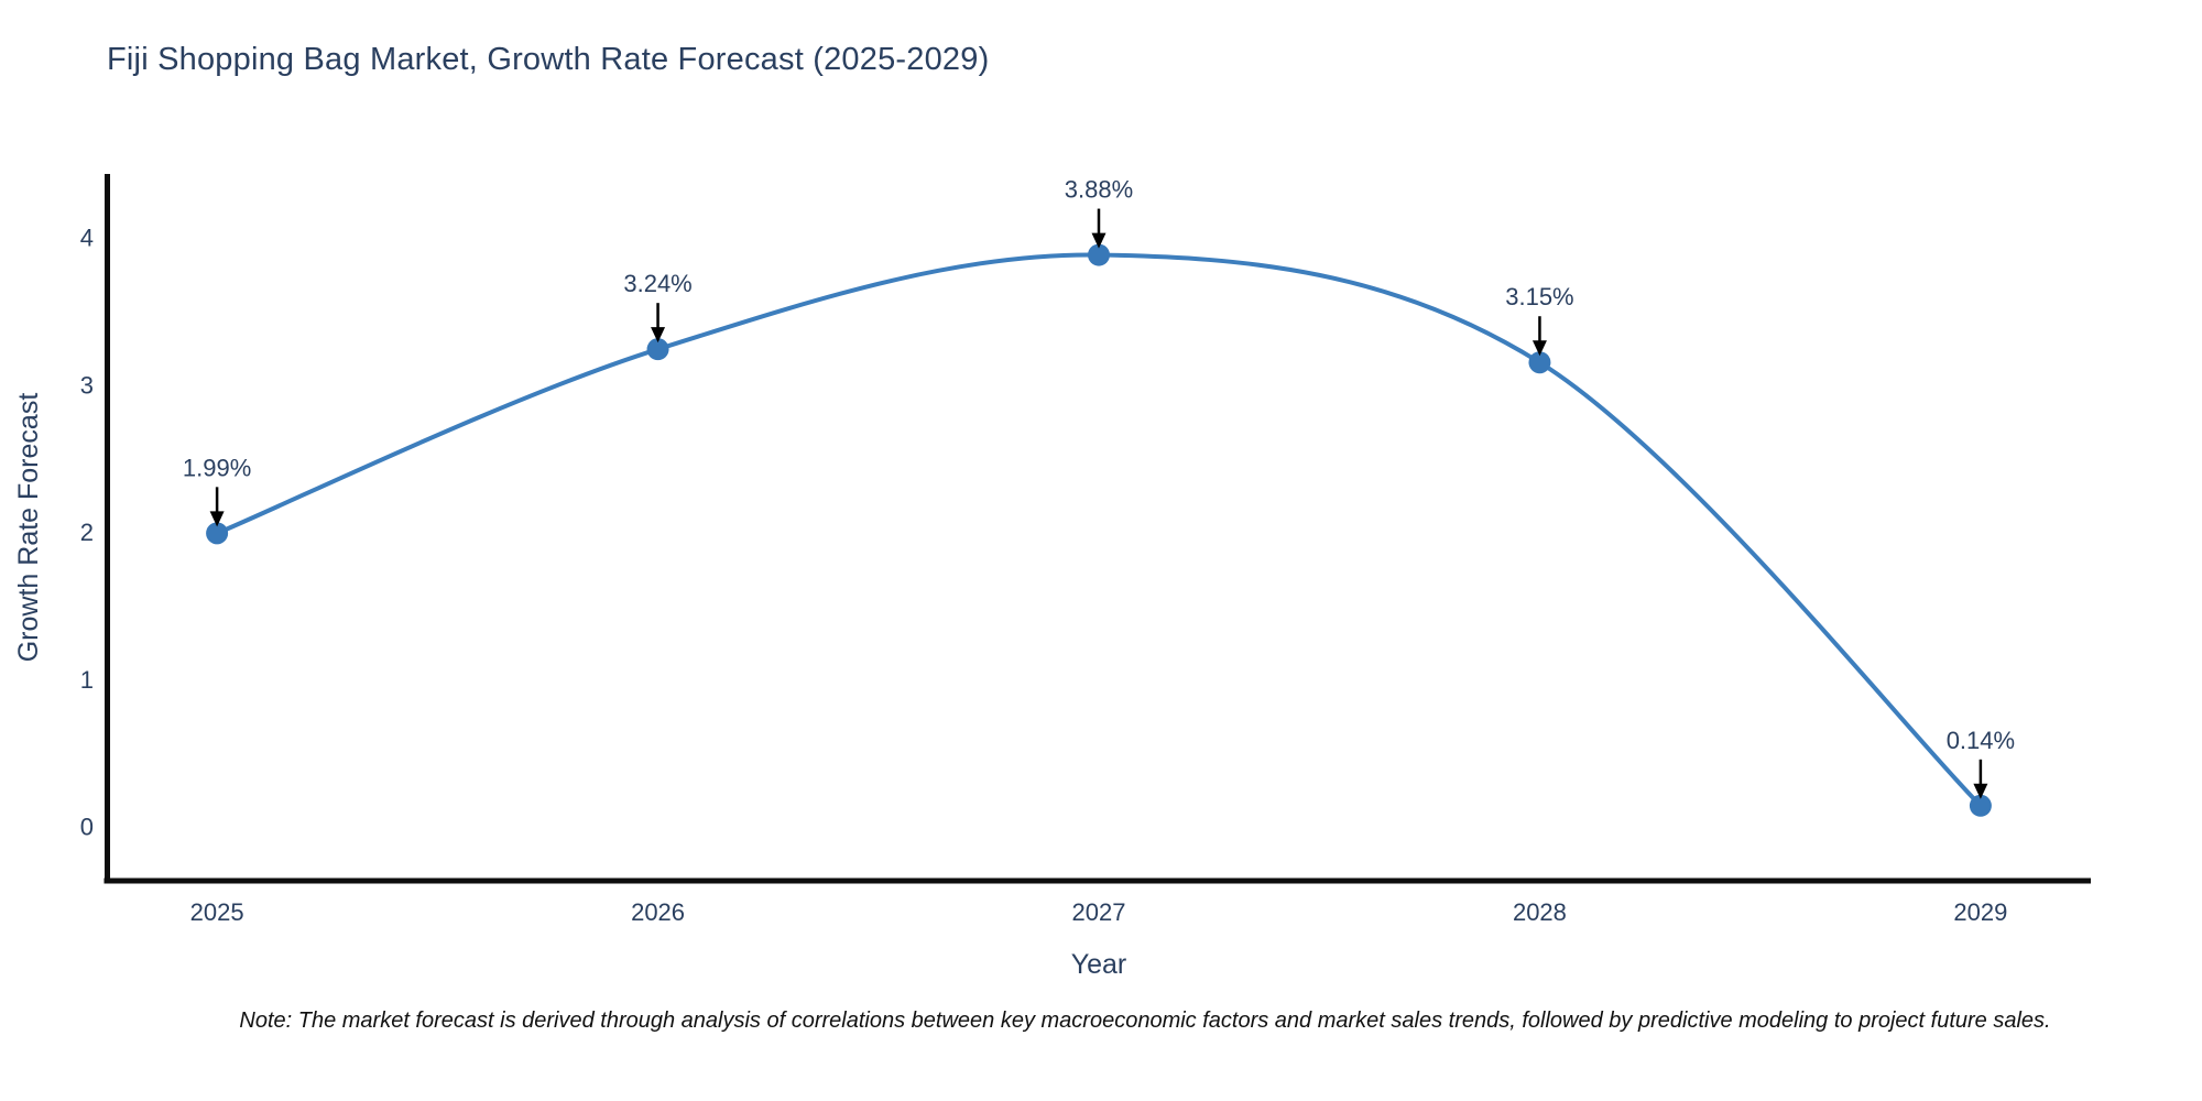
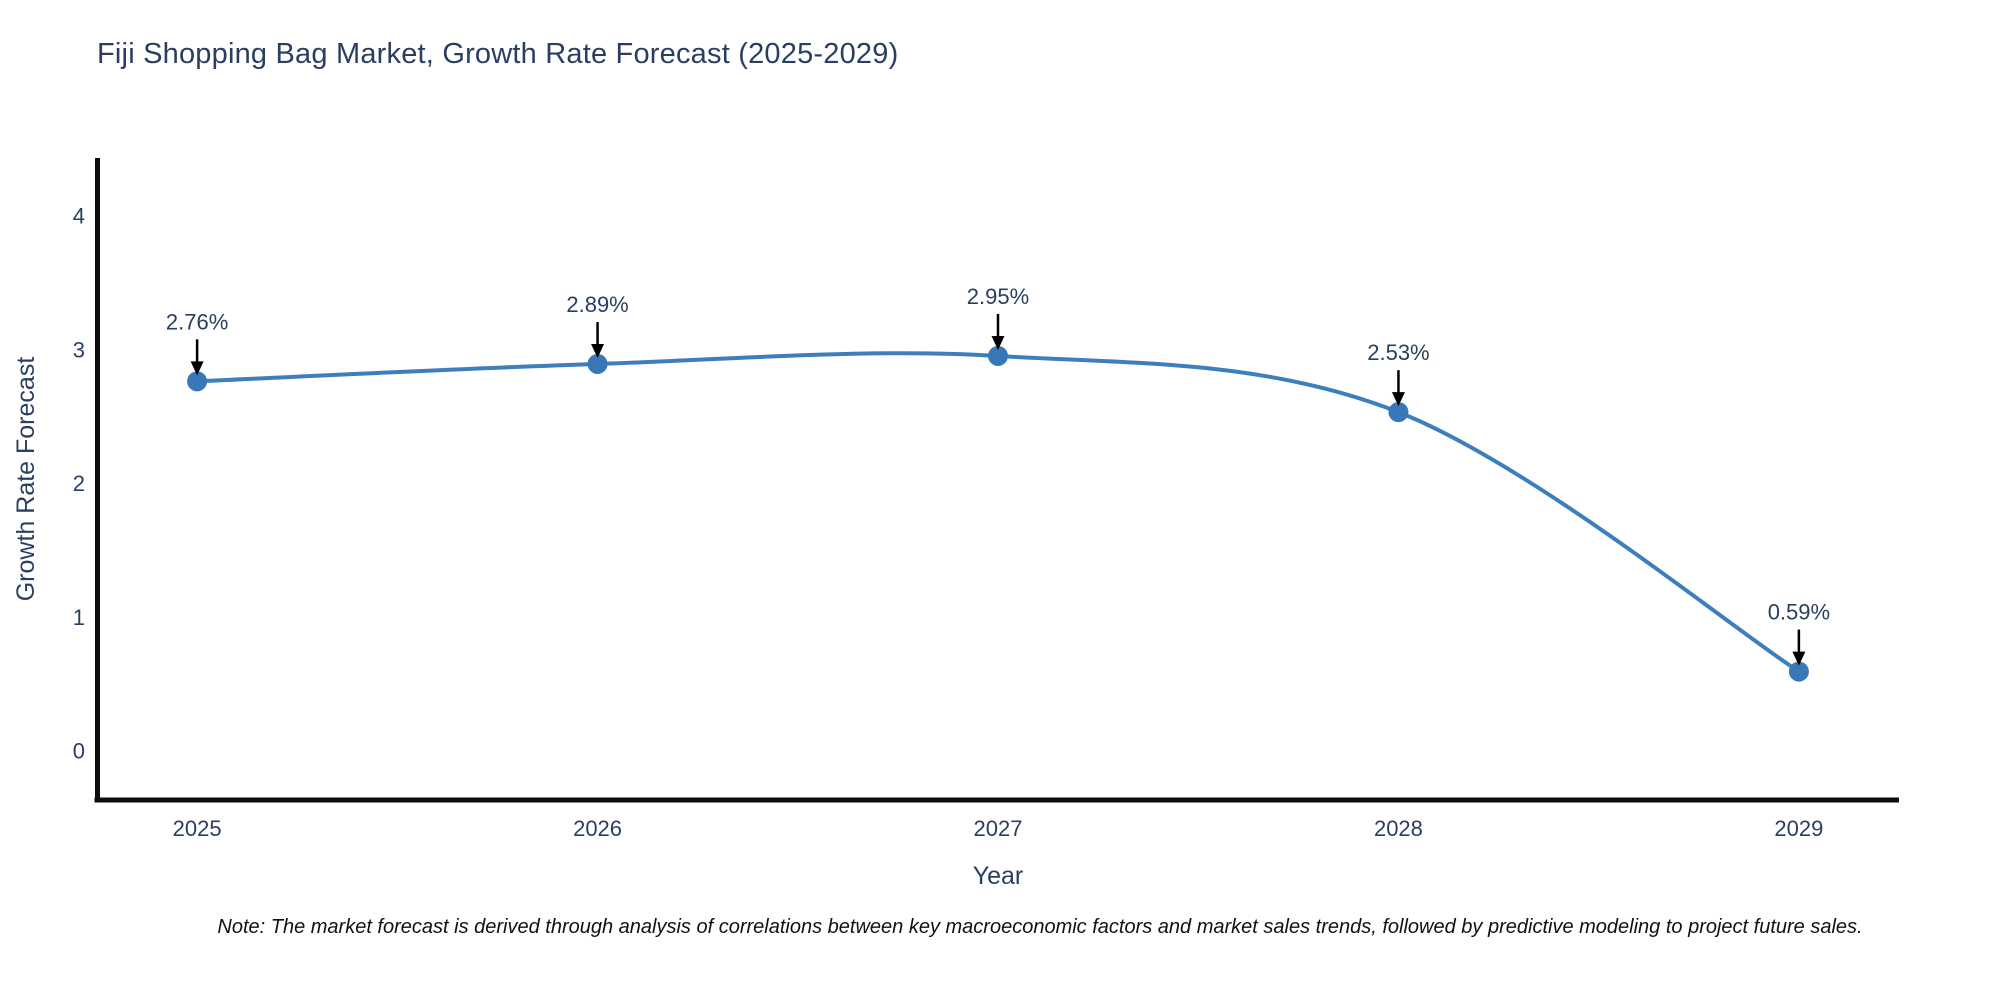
2025: 1.99% -> 2.76%
2026: 3.24% -> 2.89%
2027: 3.88% -> 2.95%
2028: 3.15% -> 2.53%
2029: 0.14% -> 0.59%
